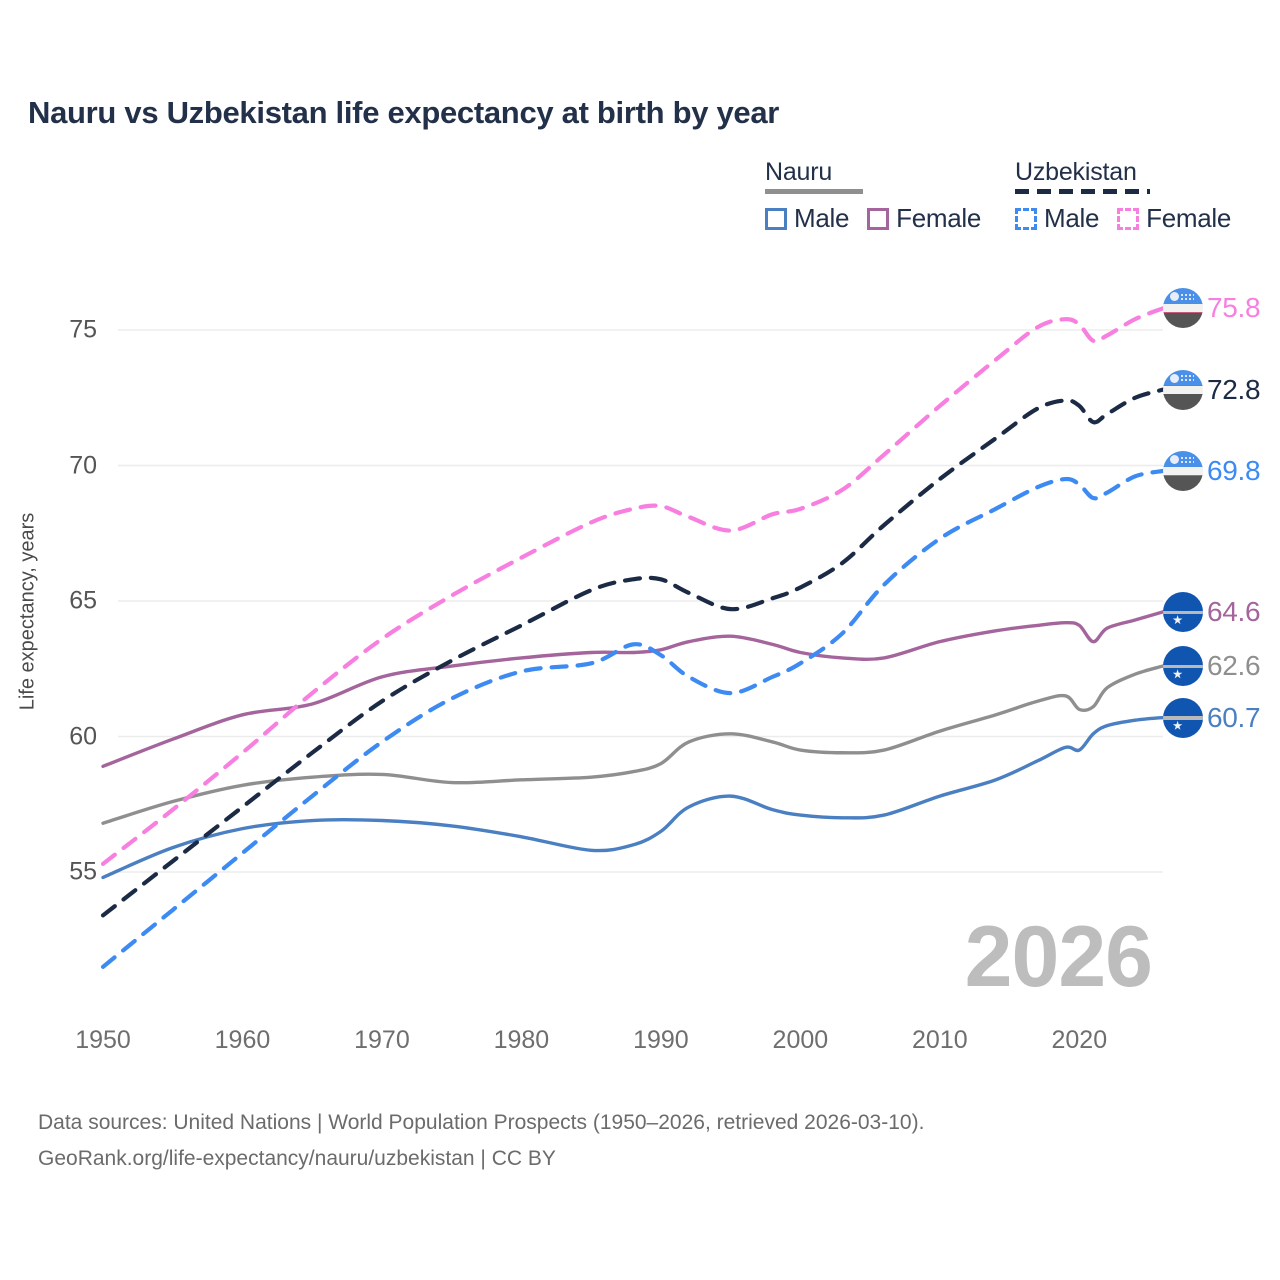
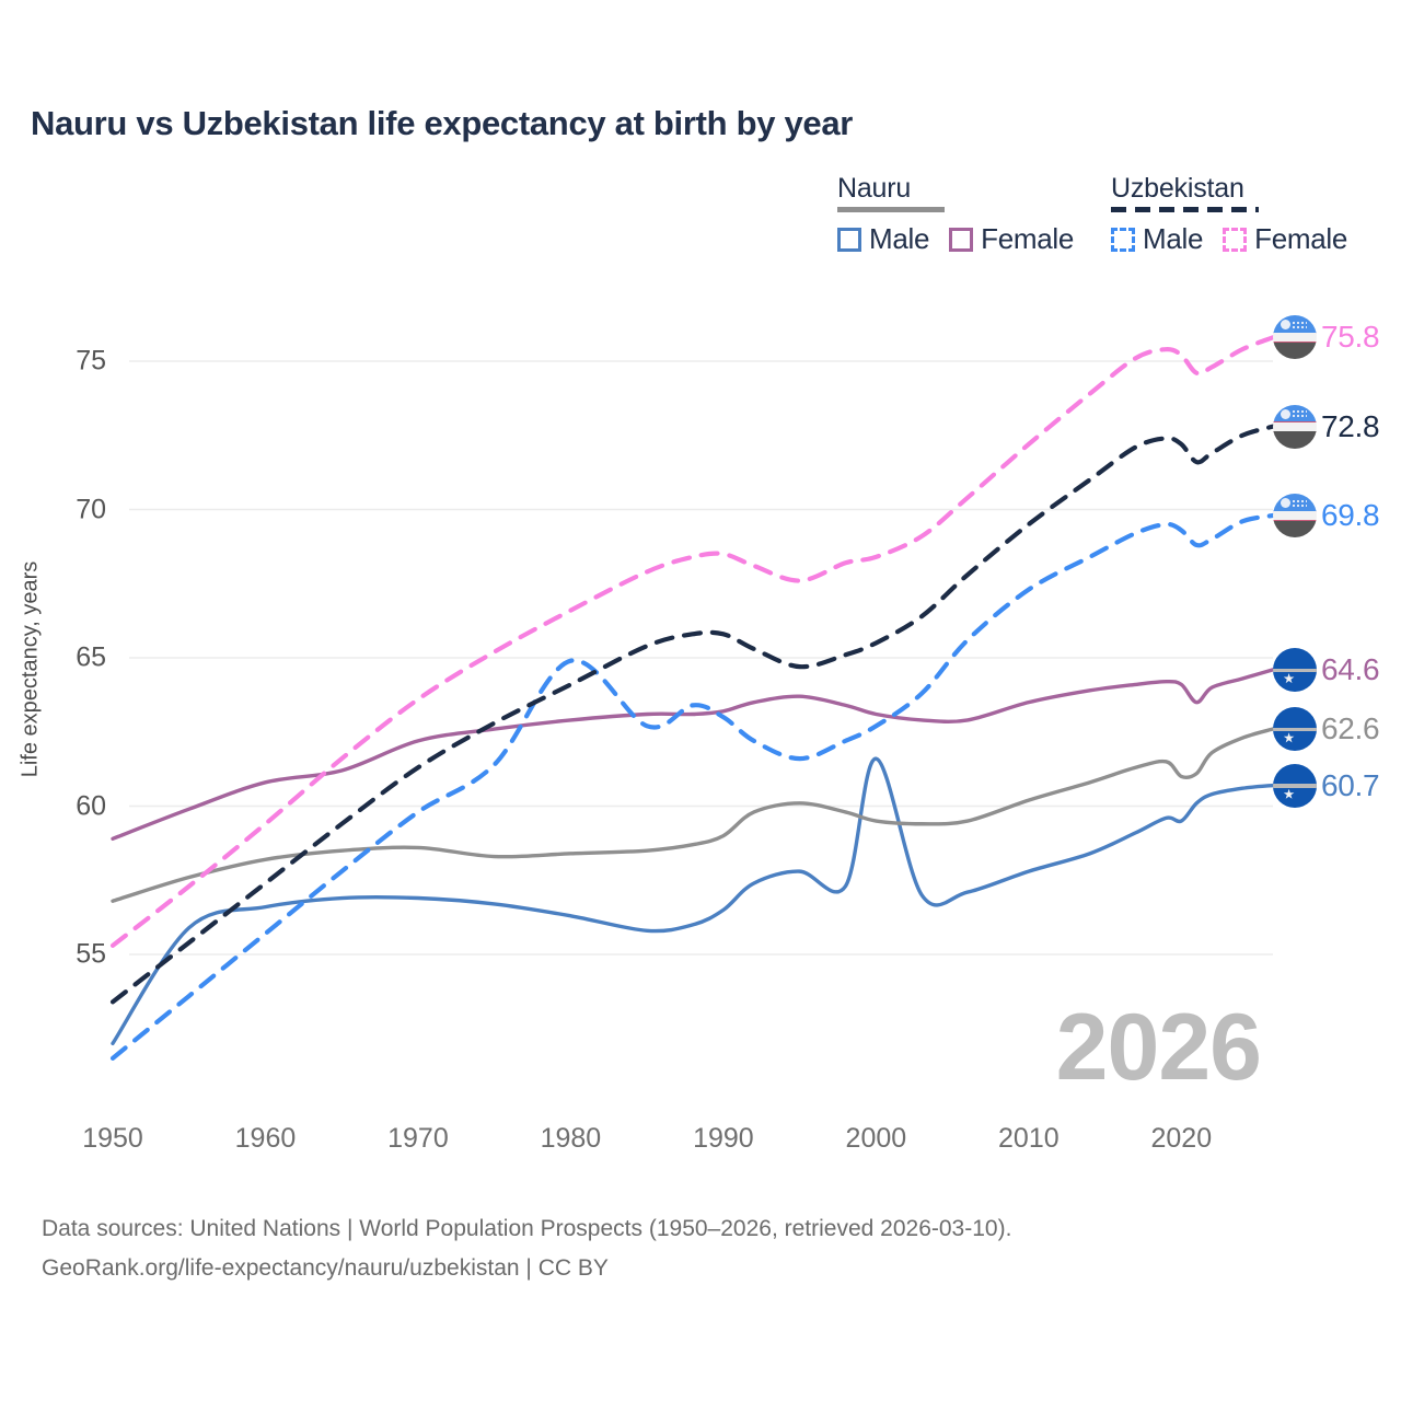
Nauru Male/1950: 54.8 -> 52.0
Uzbekistan Male/1980: 62.4 -> 64.9
Nauru Male/2000: 57.1 -> 61.6
